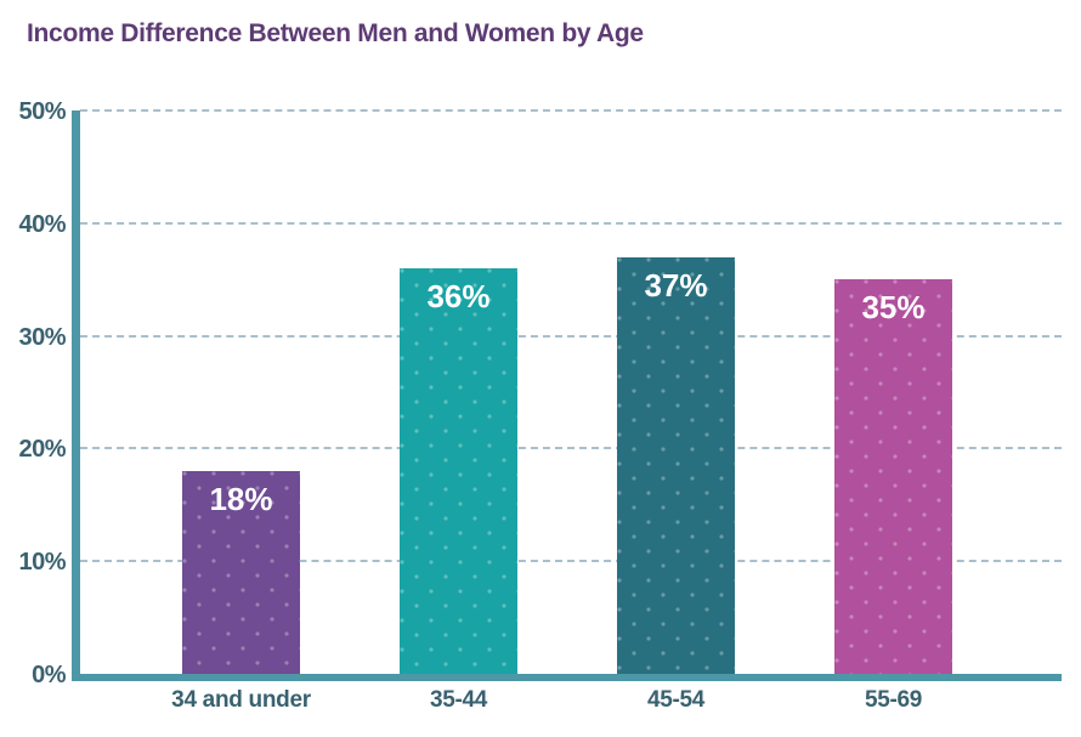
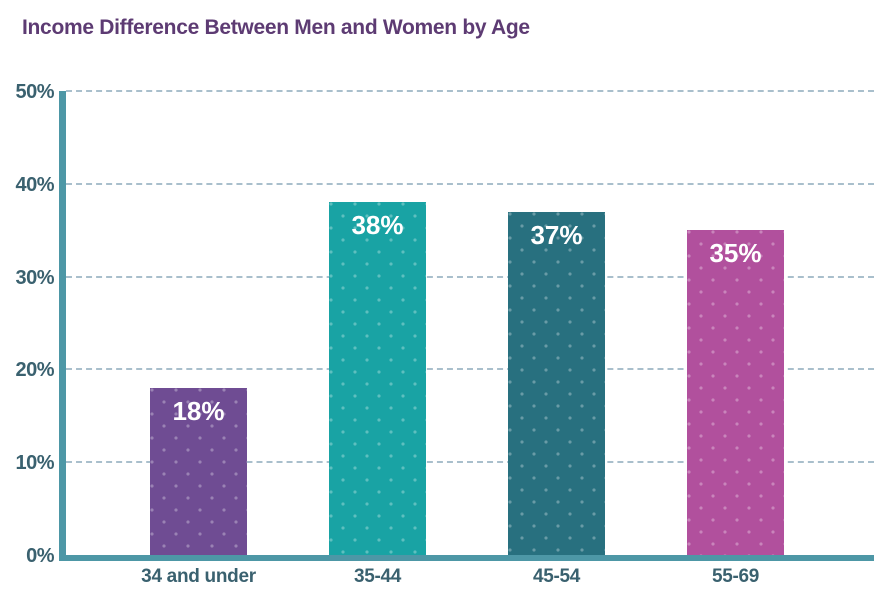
35-44: 36% -> 38%
